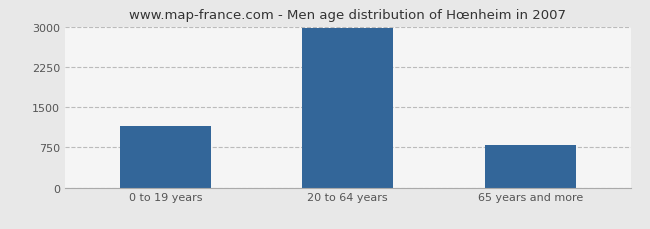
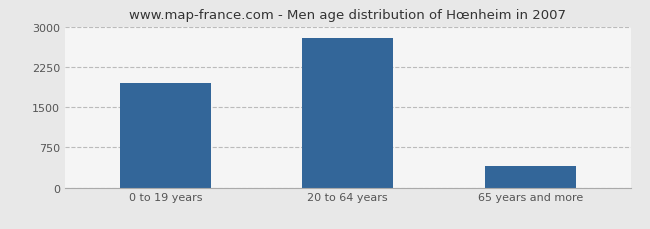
0 to 19 years: 1150 -> 1940
20 to 64 years: 2980 -> 2780
65 years and more: 800 -> 400
